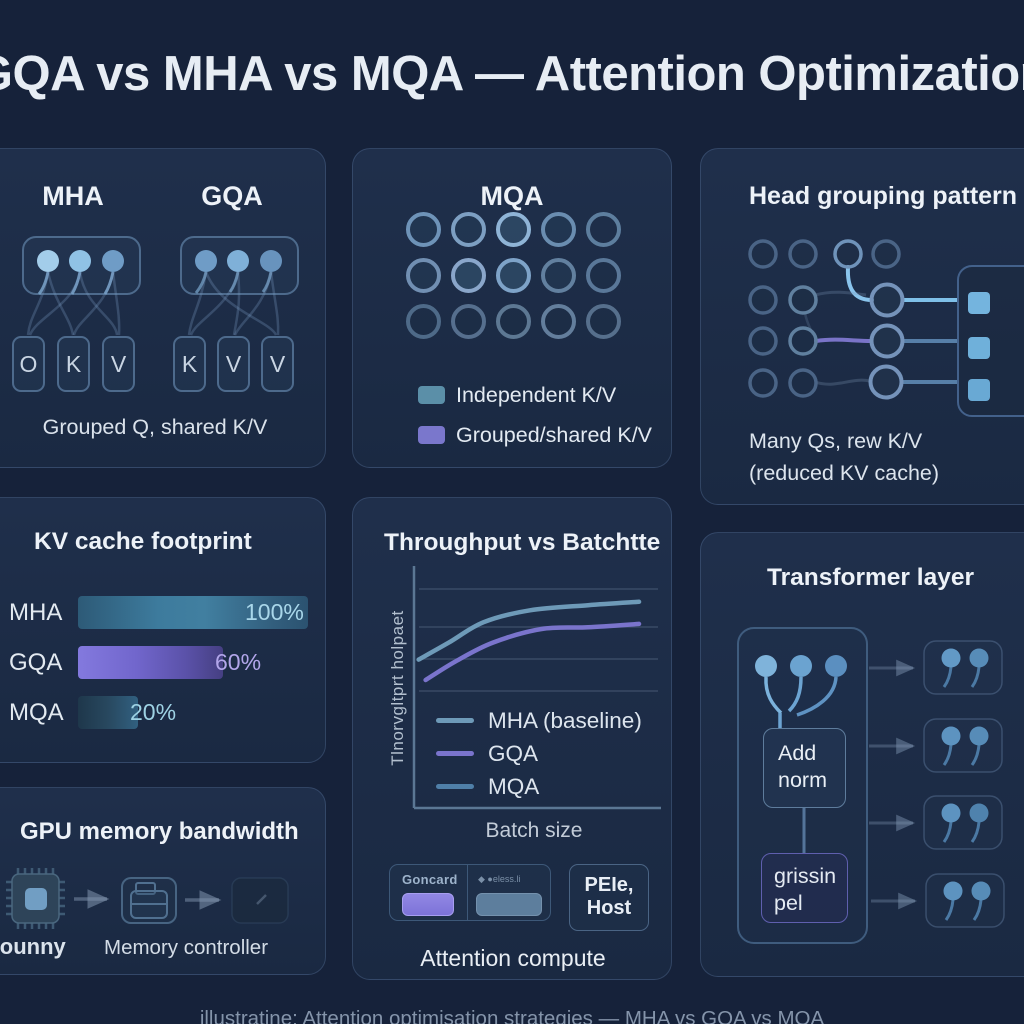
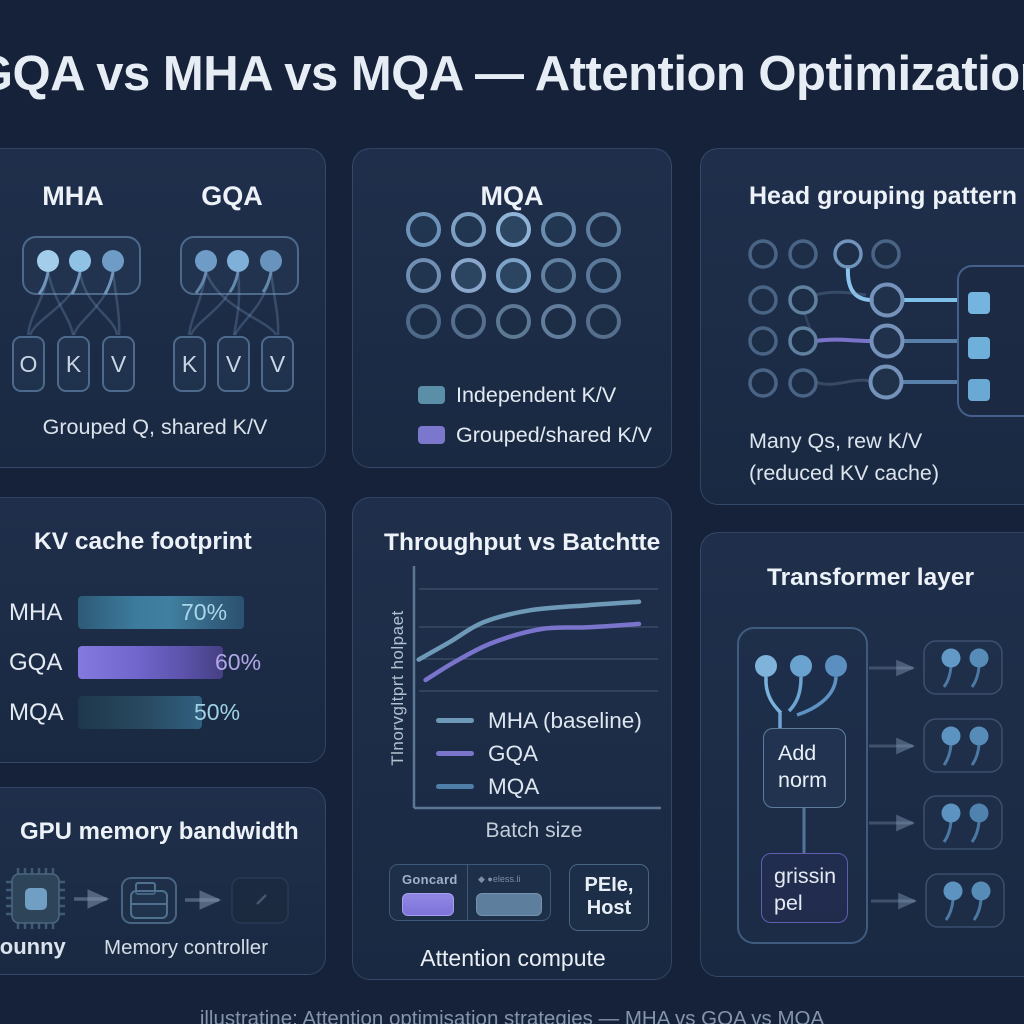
KV cache footprint/MHA: 100% -> 70%
KV cache footprint/MQA: 20% -> 50%
